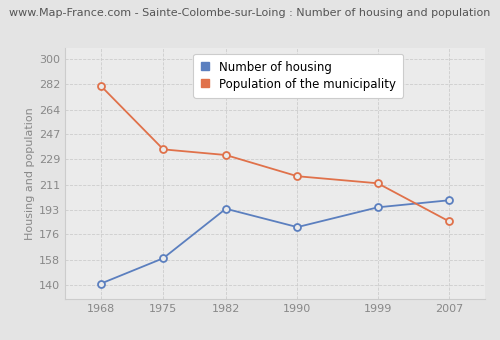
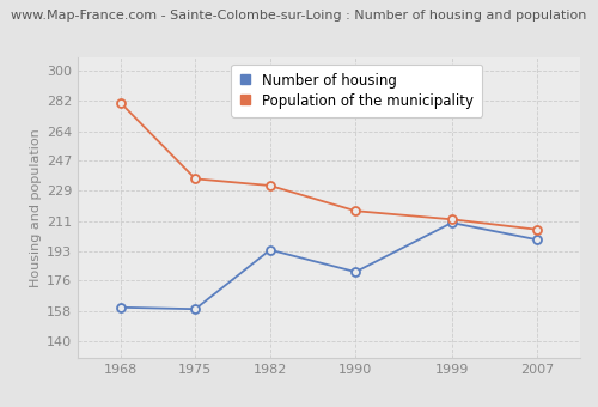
Number of housing/1968: 141 -> 160
Number of housing/1999: 195 -> 210
Population of the municipality/2007: 185 -> 206
